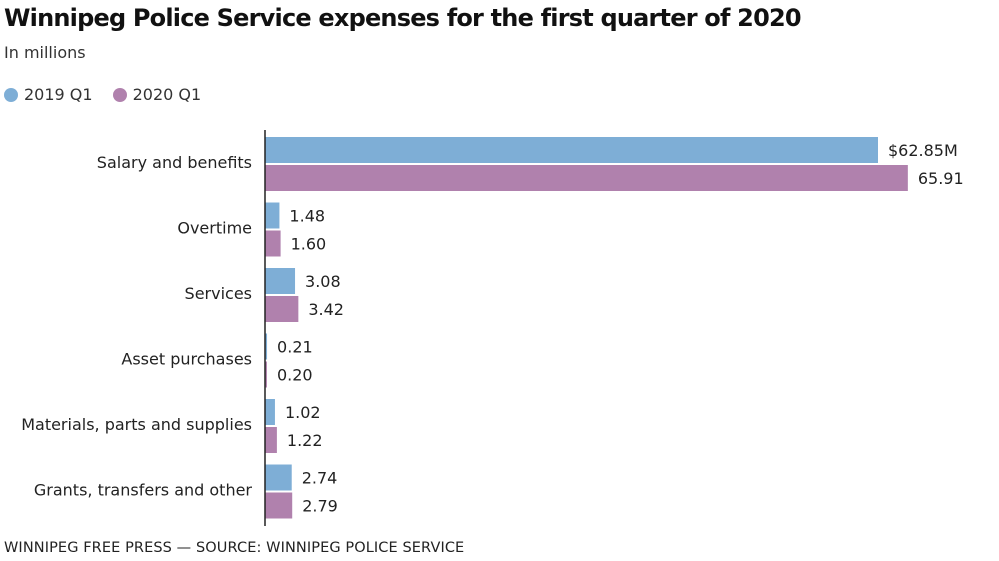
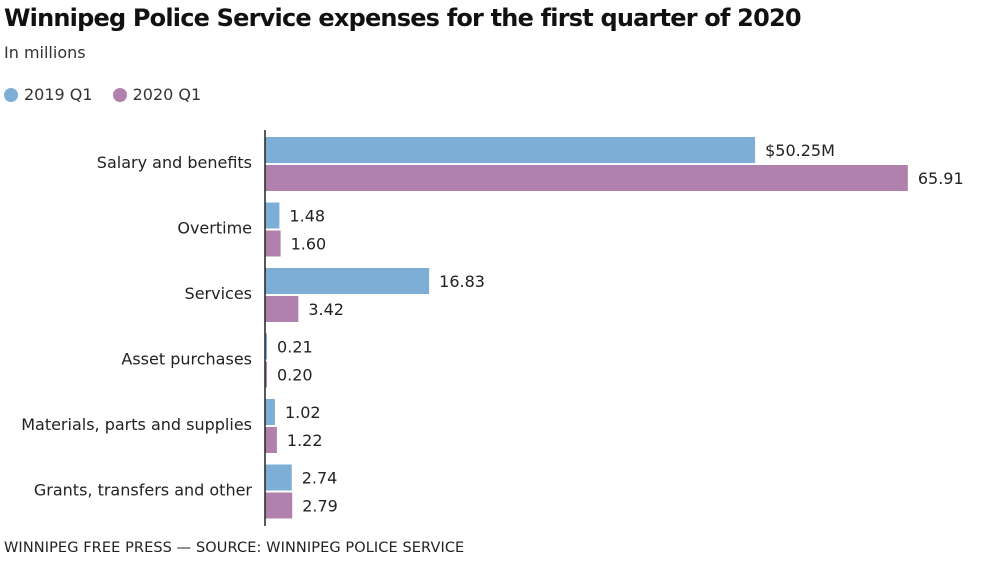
2019 Q1/Salary and benefits: $62.85M -> $50.25M
2019 Q1/Services: 3.08 -> 16.83
